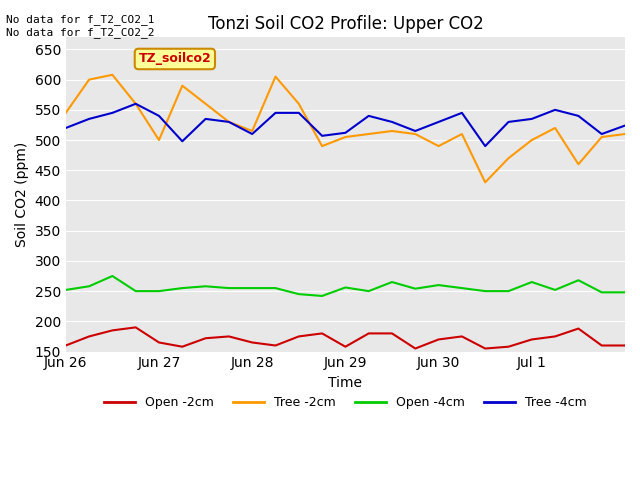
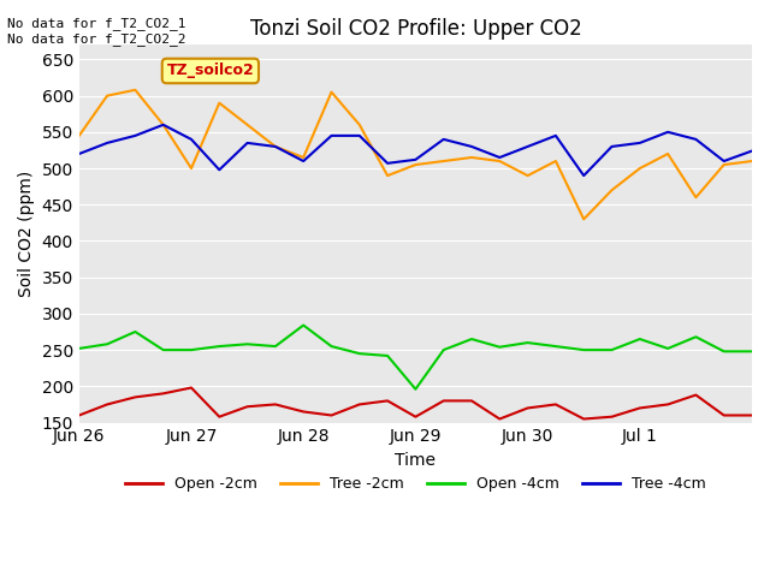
Open -2cm/Jun 27: 165 -> 198
Open -4cm/Jun 28: 255 -> 284
Open -4cm/Jun 29: 256 -> 196
